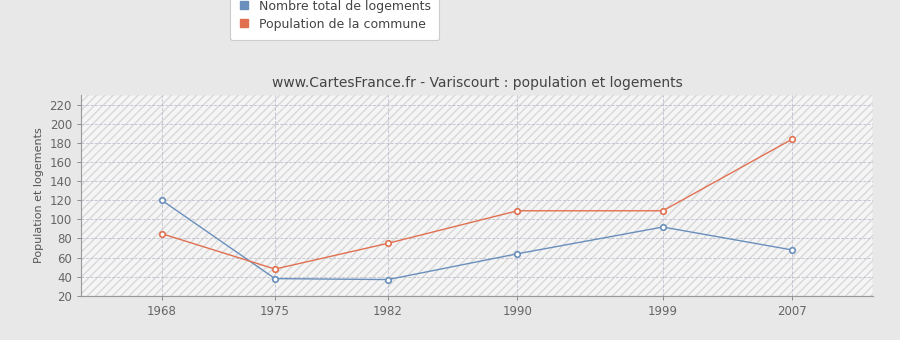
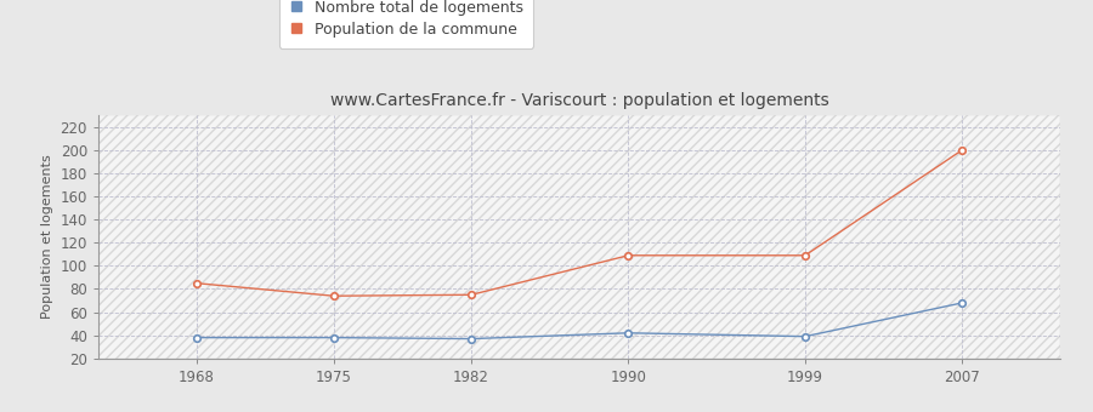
Nombre total de logements/1968: 120 -> 38
Population de la commune/1975: 48 -> 74
Nombre total de logements/1990: 64 -> 42
Nombre total de logements/1999: 92 -> 39
Population de la commune/2007: 184 -> 200
